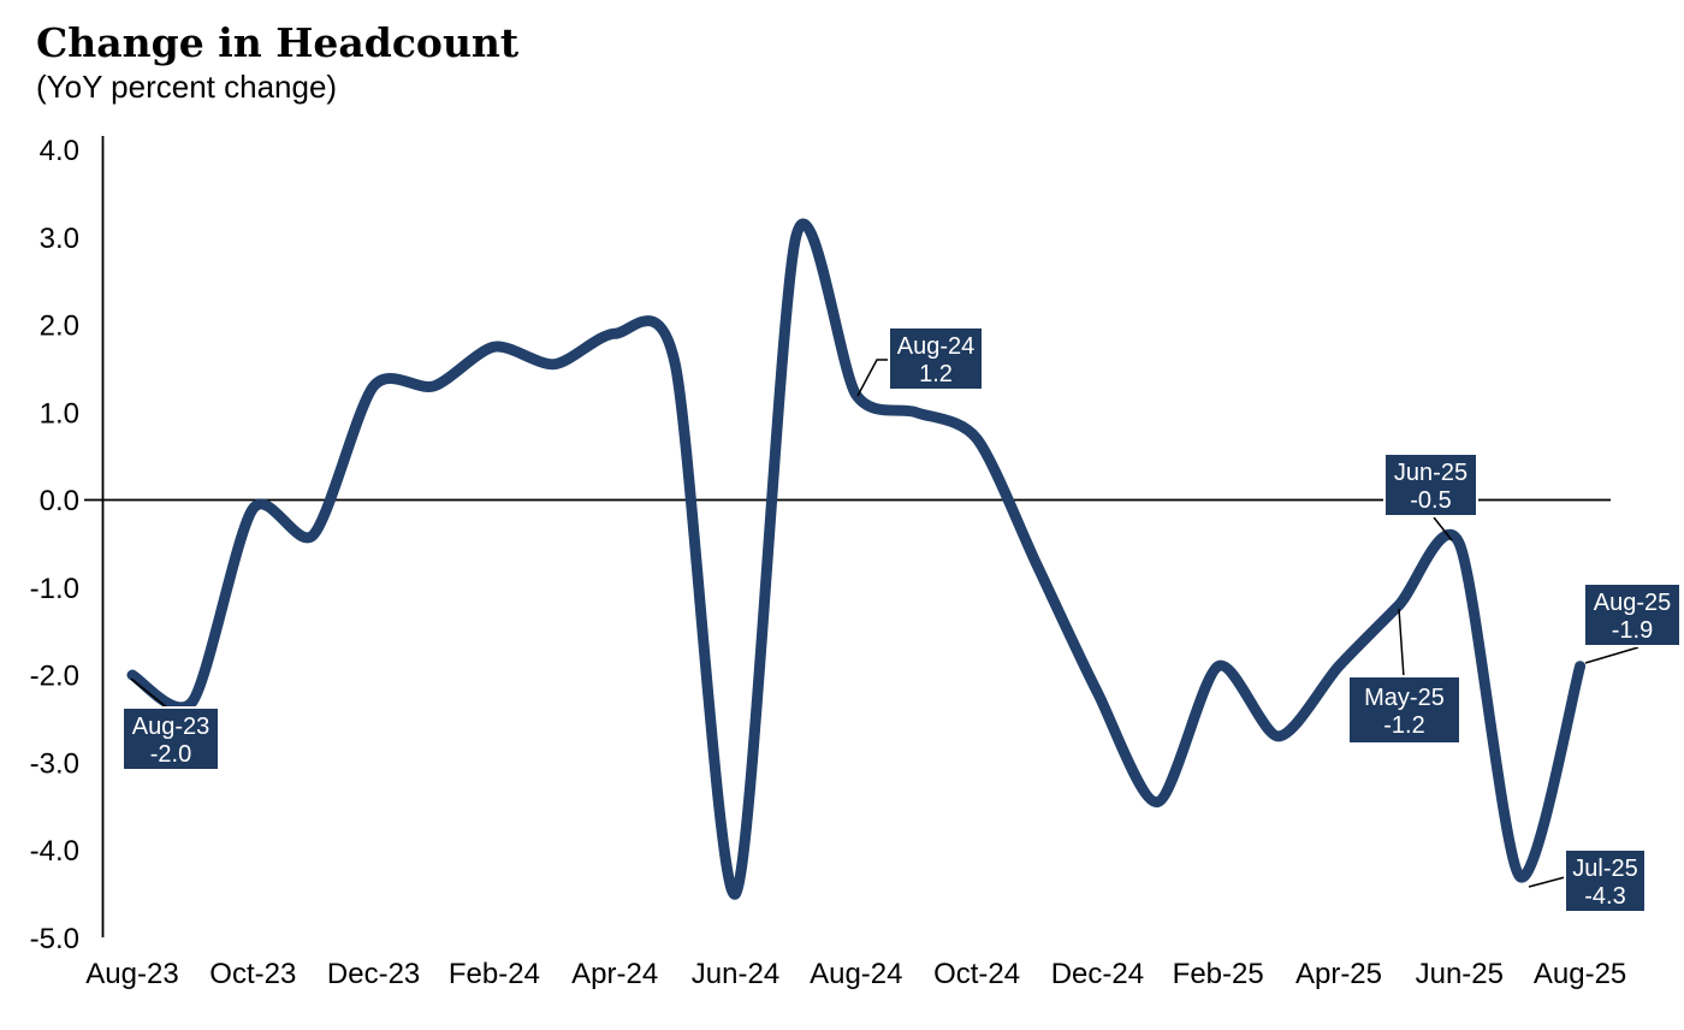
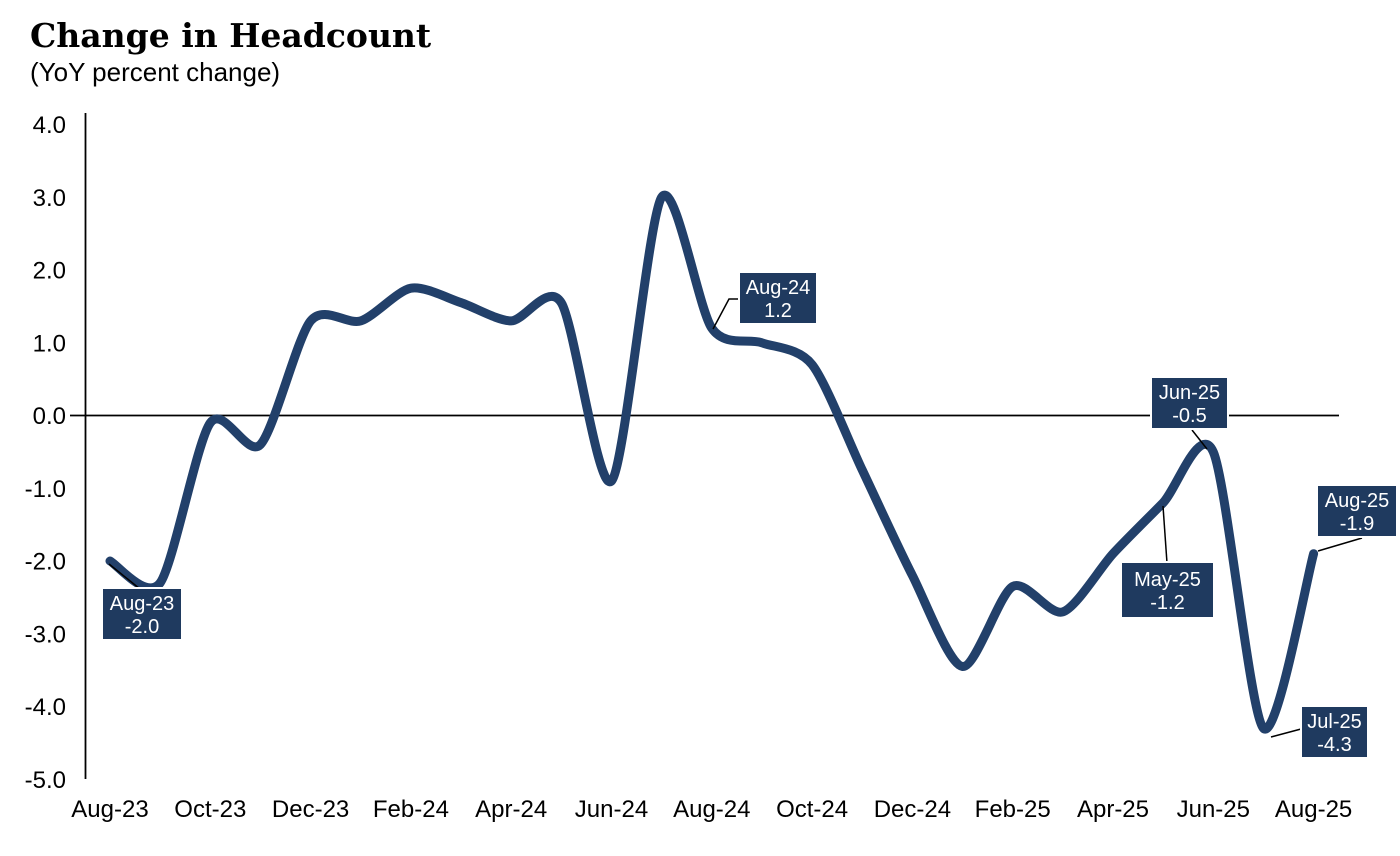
Apr-24: 1.9 -> 1.3
Jun-24: -4.5 -> -0.9
Feb-25: -1.9 -> -2.4
